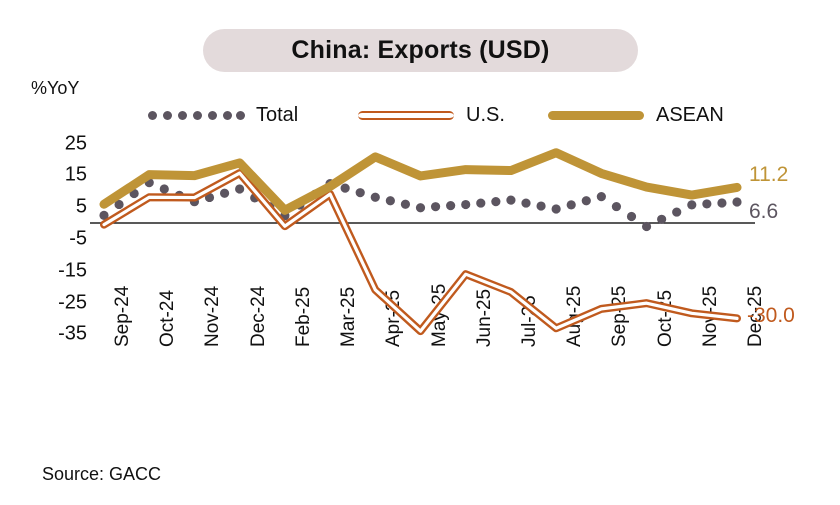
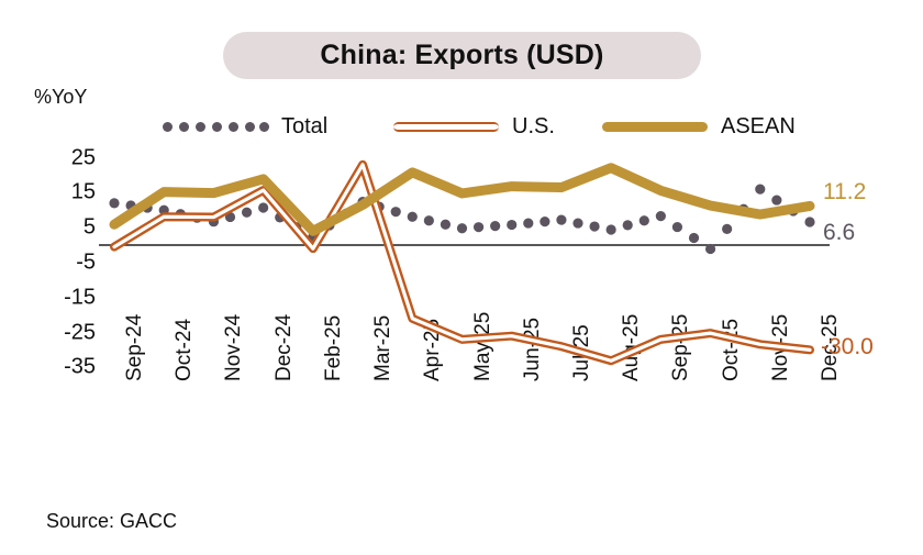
Total/Sep-24: 2 -> 12
Total/Oct-24: 13 -> 10
U.S./Mar-25: 9 -> 23
U.S./May-25: -34 -> -27
U.S./Jun-25: -16 -> -26
U.S./Jul-25: -22 -> -29
Total/Nov-25: 6 -> 16
